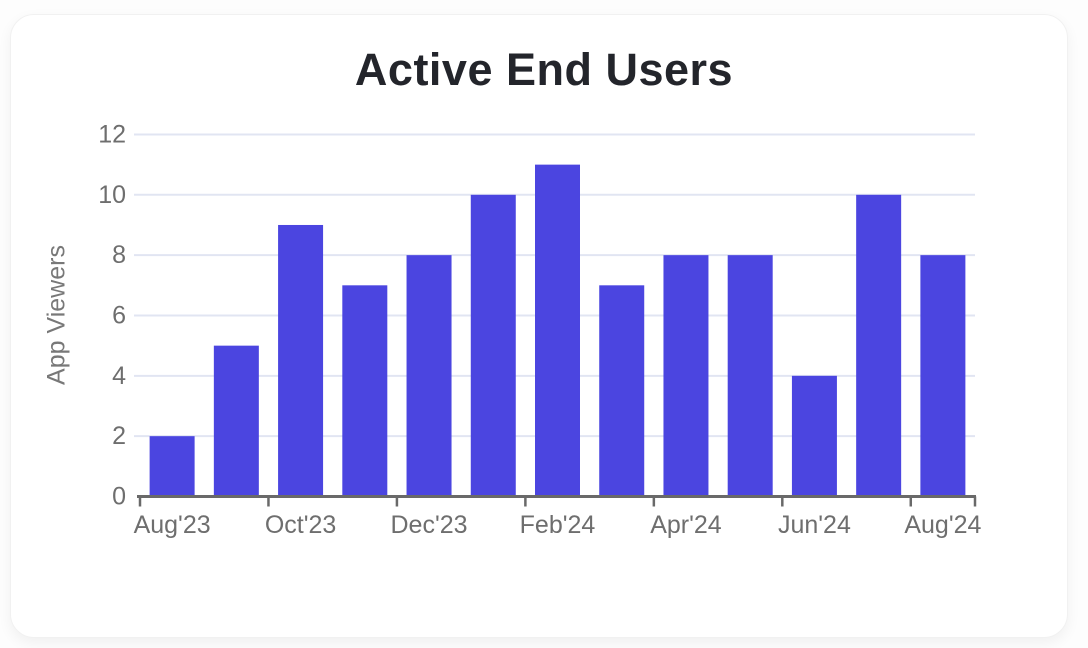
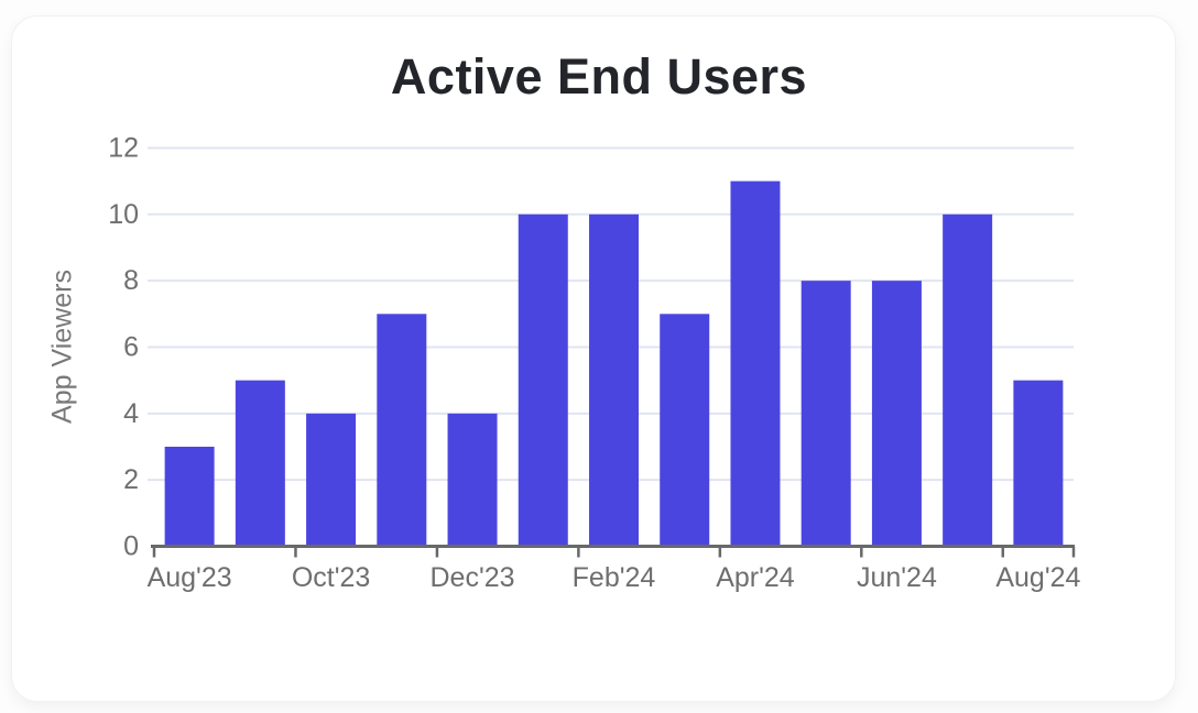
Aug'23: 2 -> 3
Oct'23: 9 -> 4
Dec'23: 8 -> 4
Feb'24: 11 -> 10
Apr'24: 8 -> 11
Jun'24: 4 -> 8
Aug'24: 8 -> 5
